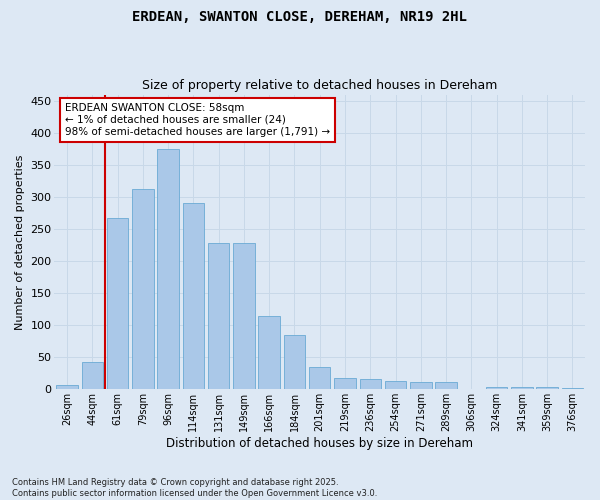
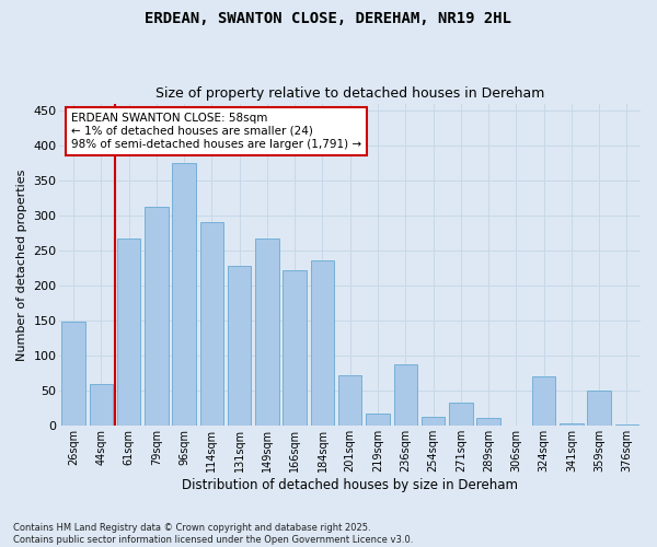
26sqm: 6 -> 148
44sqm: 43 -> 60
149sqm: 229 -> 268
166sqm: 115 -> 222
184sqm: 85 -> 236
201sqm: 35 -> 72
236sqm: 16 -> 88
271sqm: 11 -> 34
324sqm: 4 -> 70
359sqm: 3 -> 50
